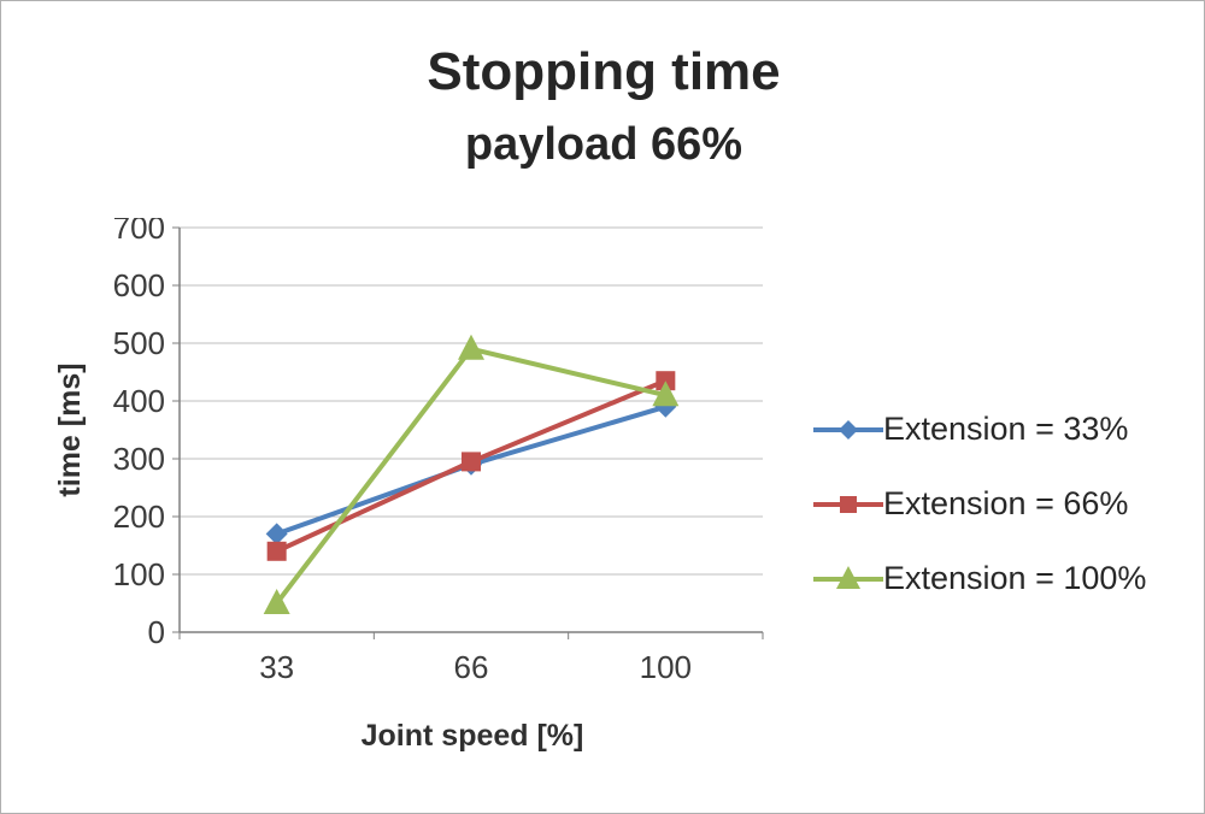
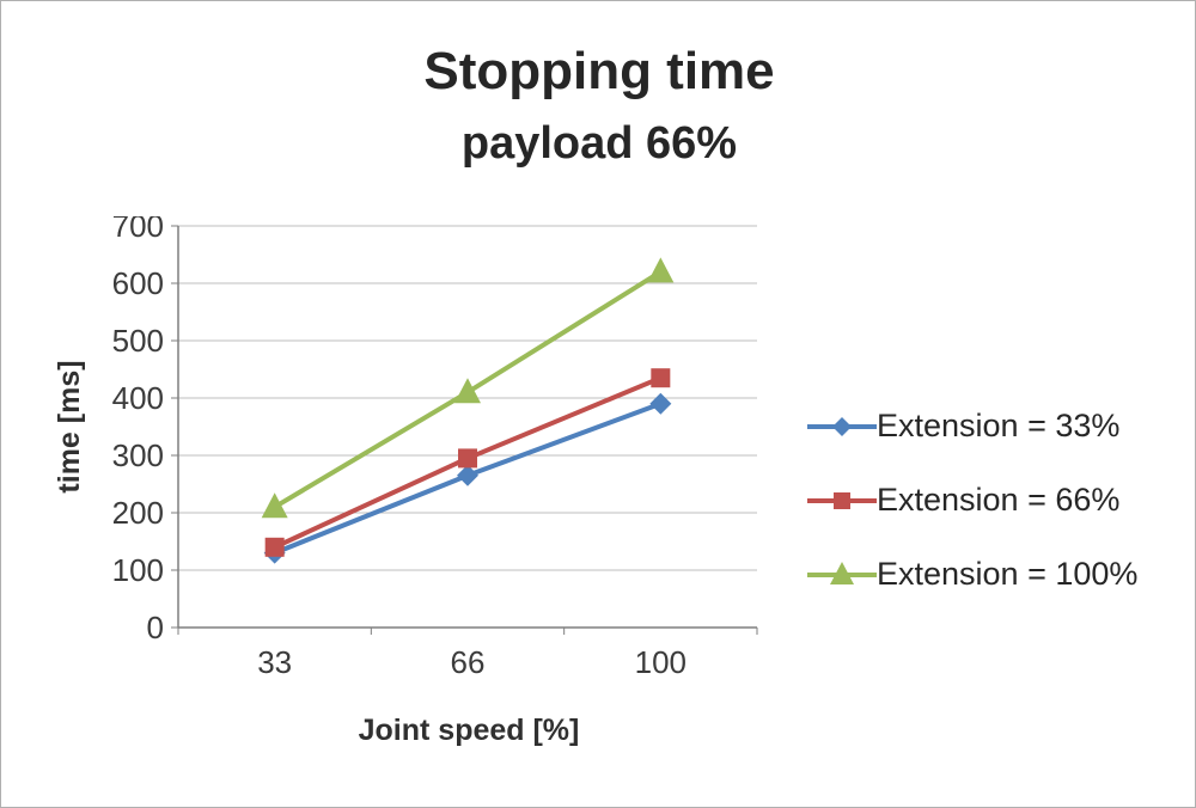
Extension = 33%/33: 170 -> 130
Extension = 100%/33: 50 -> 210
Extension = 33%/66: 290 -> 260
Extension = 100%/66: 490 -> 410
Extension = 100%/100: 410 -> 620
